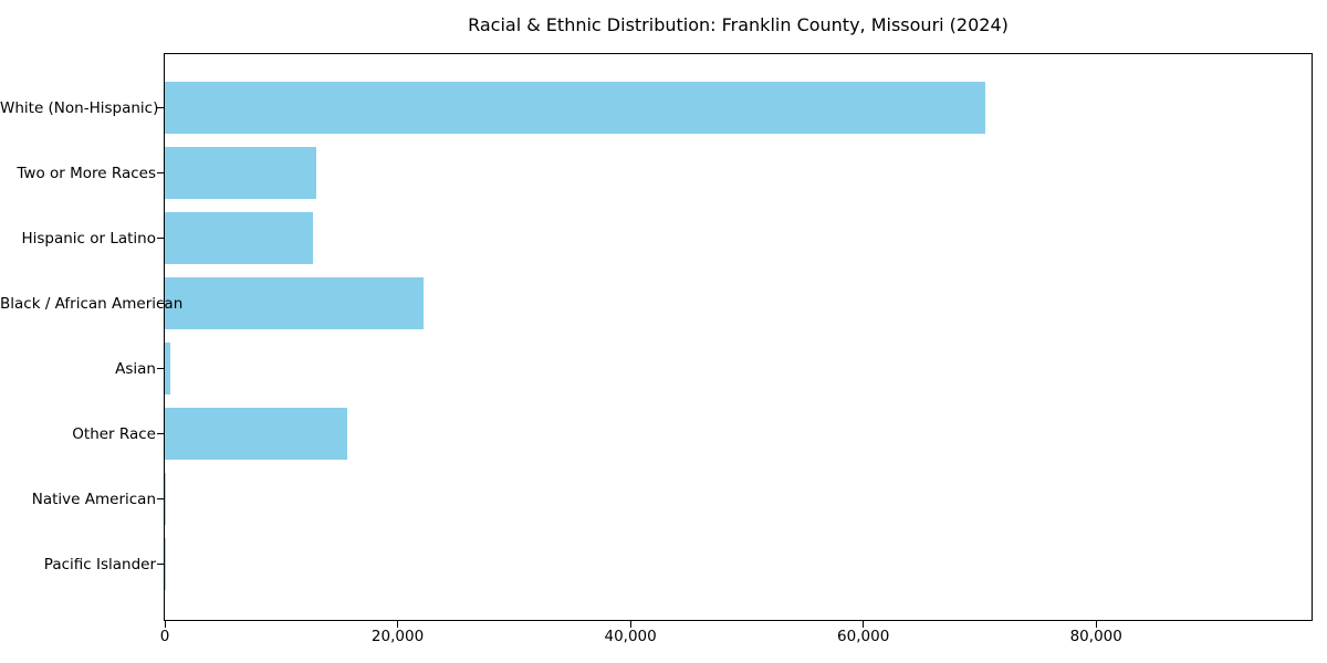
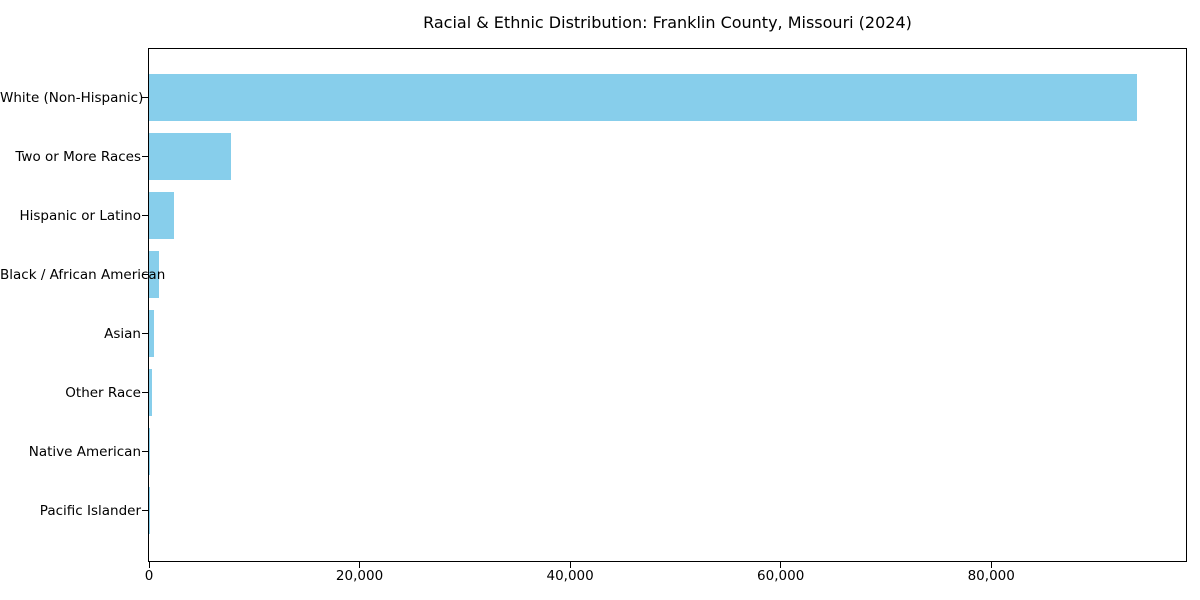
White (Non-Hispanic): 70500 -> 93800
Two or More Races: 13000 -> 7800
Hispanic or Latino: 12700 -> 2400
Black / African American: 22200 -> 1000
Other Race: 15700 -> 300
